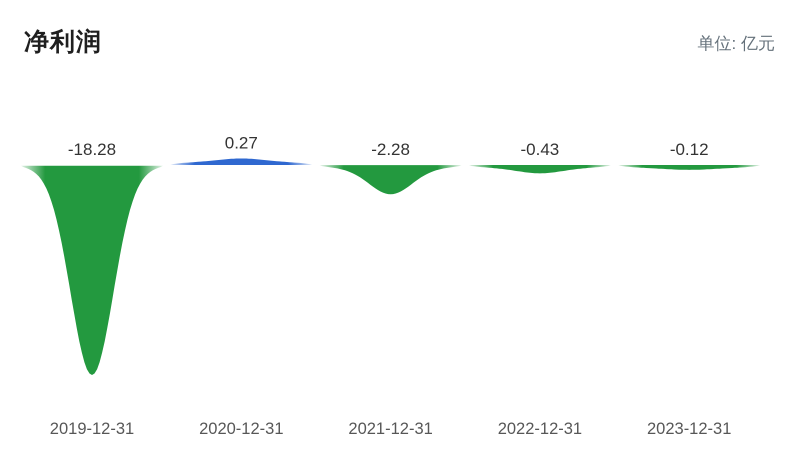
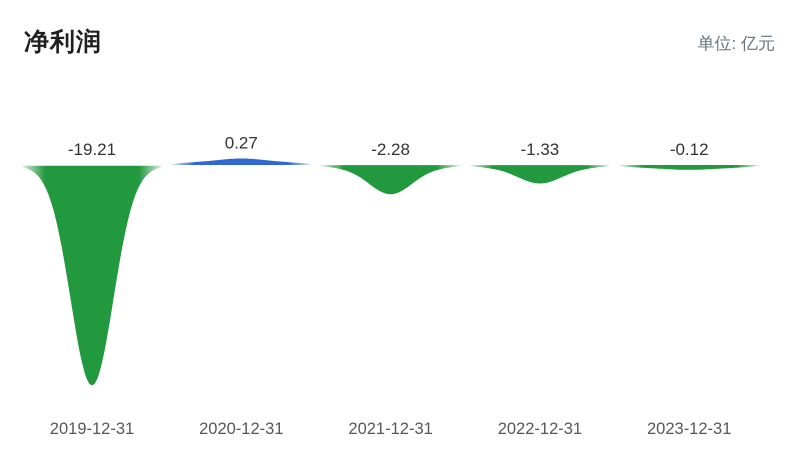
2019-12-31: -18.28 -> -19.21
2022-12-31: -0.43 -> -1.33
